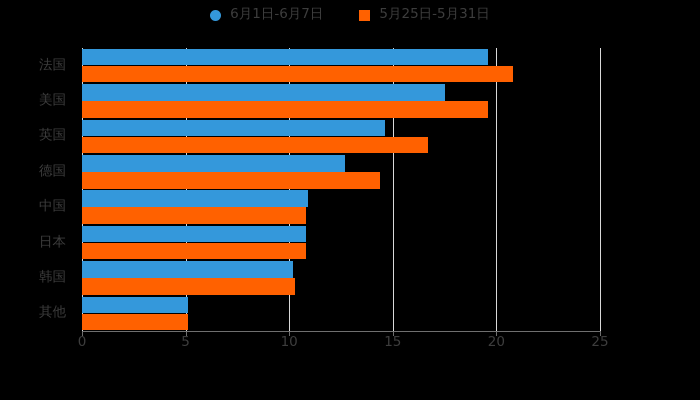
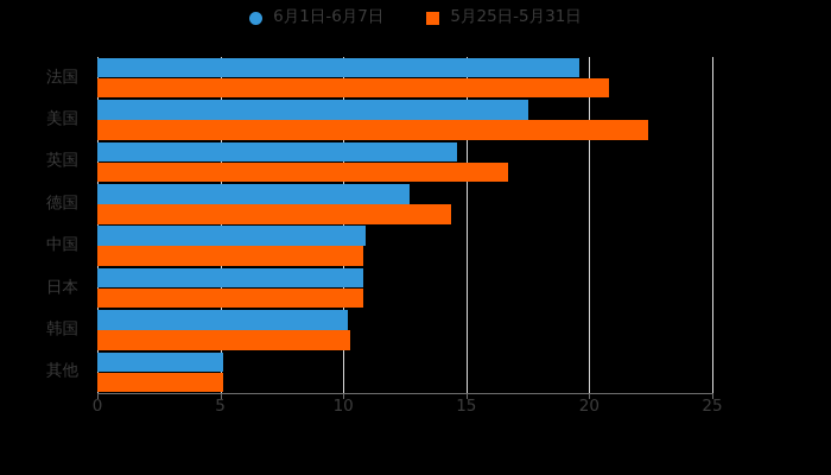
5月25日-5月31日/美国: 19.6 -> 22.4
